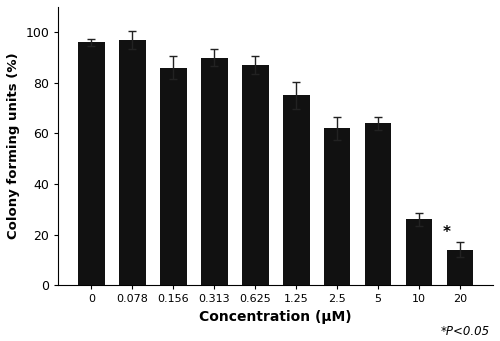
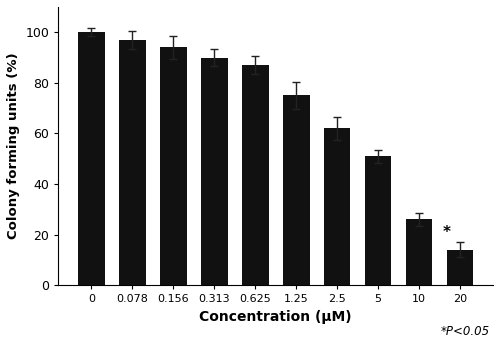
0: 96 -> 100
0.156: 86 -> 94
5: 64 -> 51
